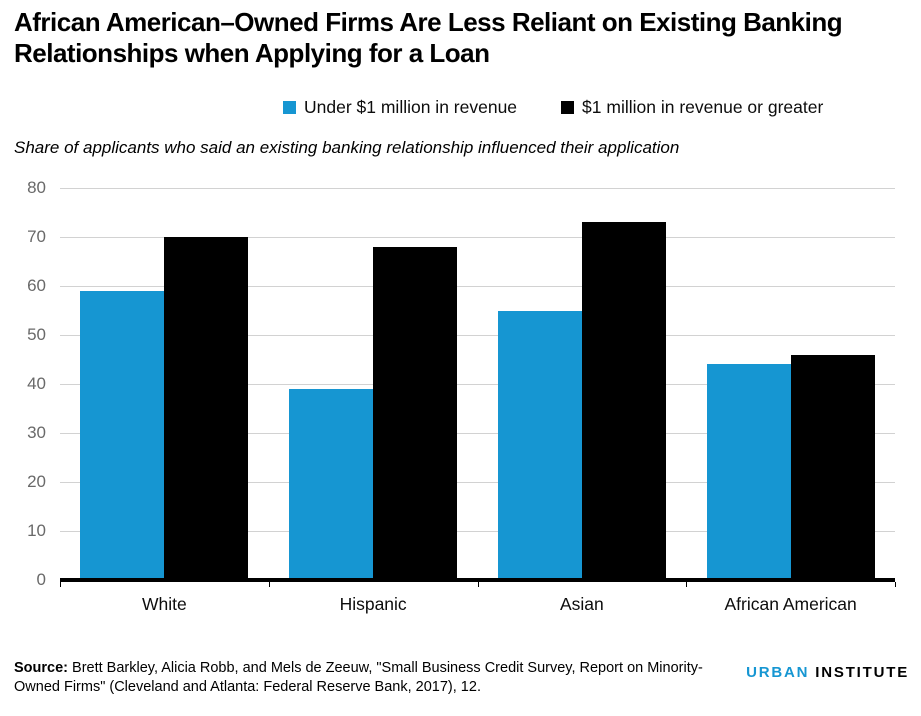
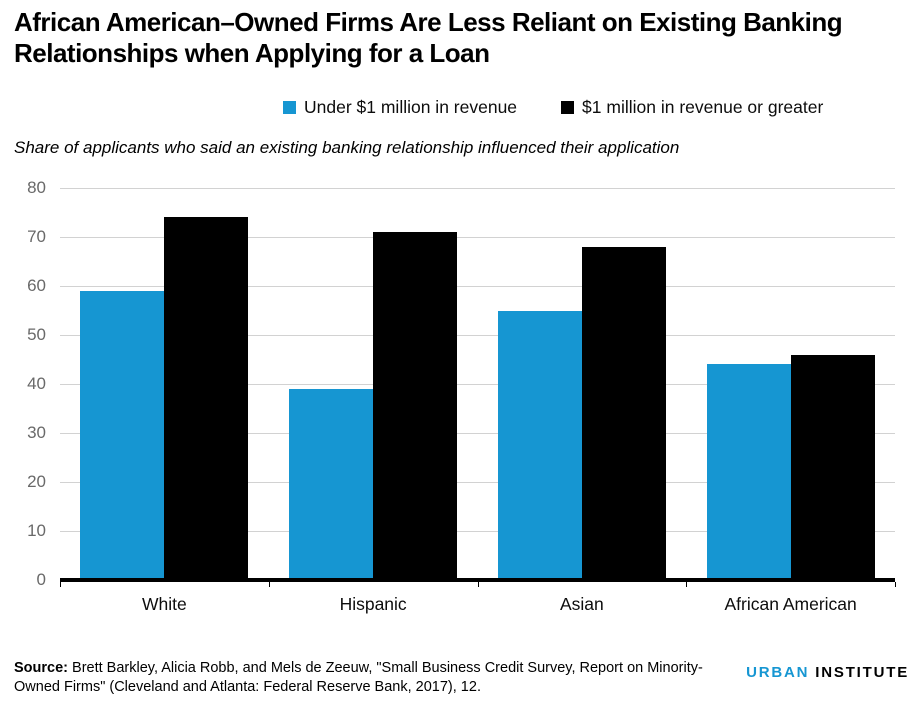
$1 million in revenue or greater/White: 70 -> 74
$1 million in revenue or greater/Hispanic: 68 -> 71
$1 million in revenue or greater/Asian: 73 -> 68
